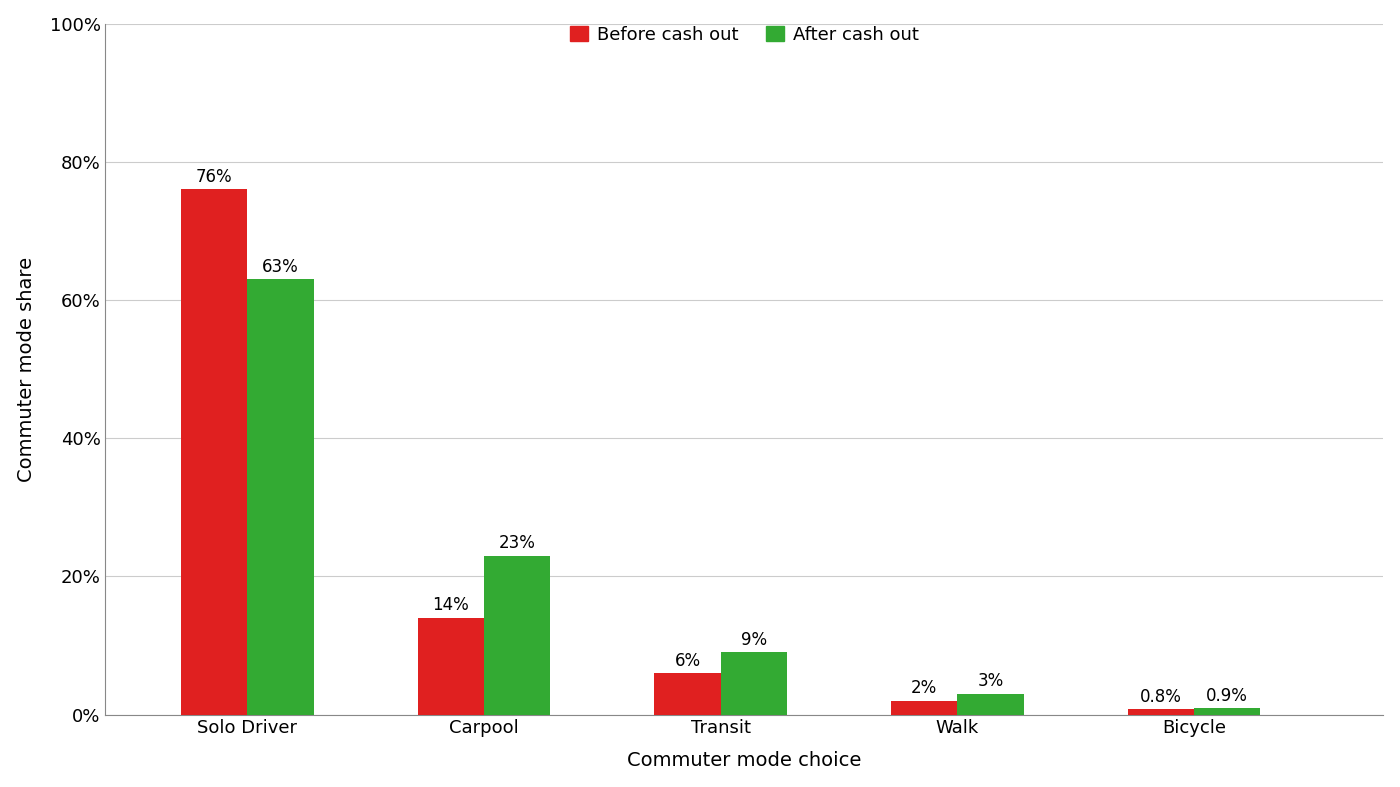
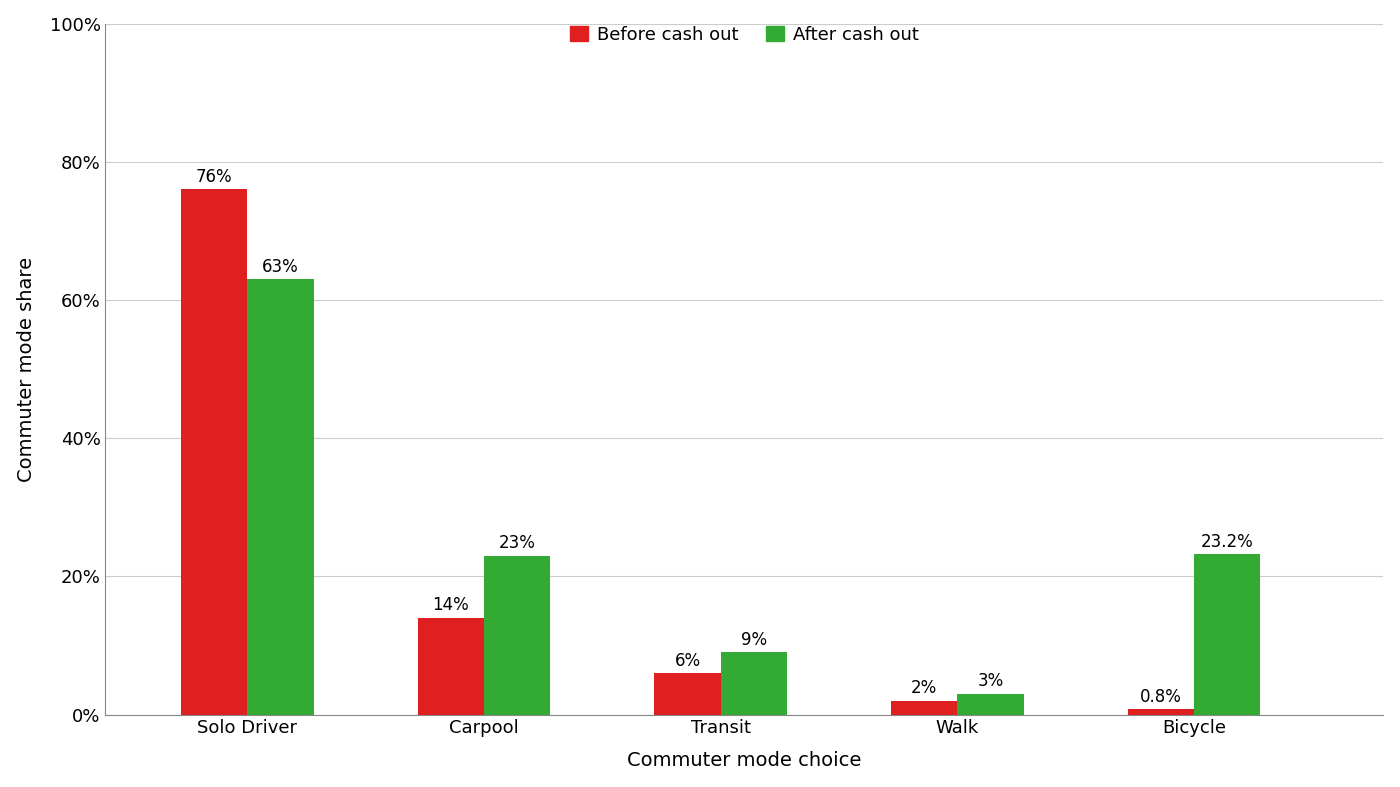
After cash out/Bicycle: 0.9% -> 23.2%
